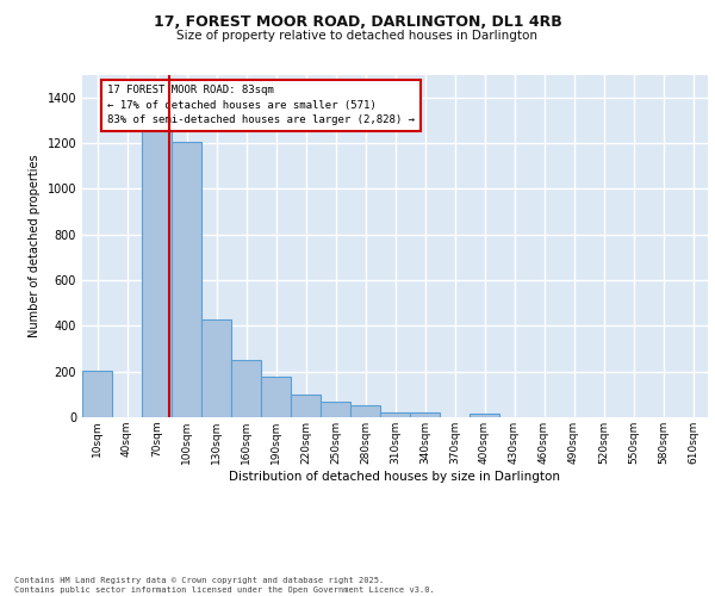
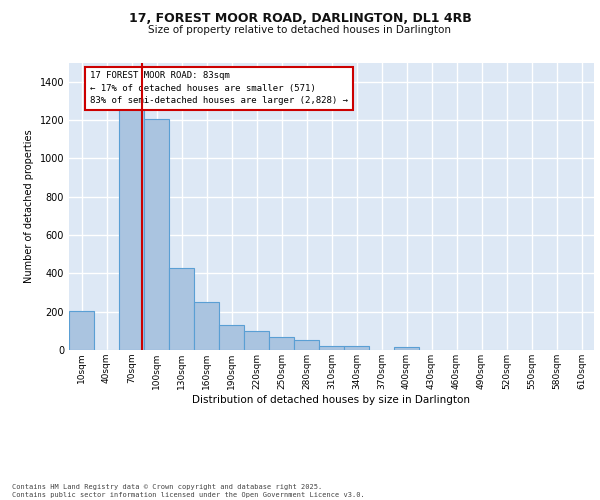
190sqm: 180 -> 130
